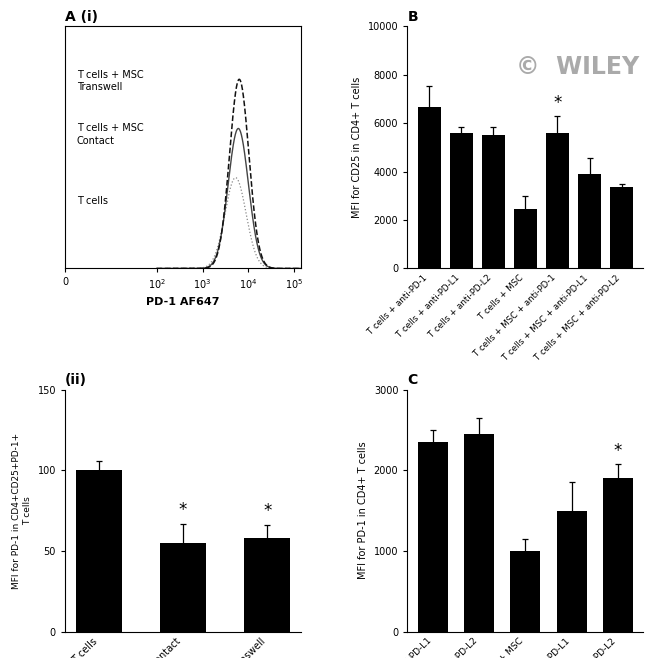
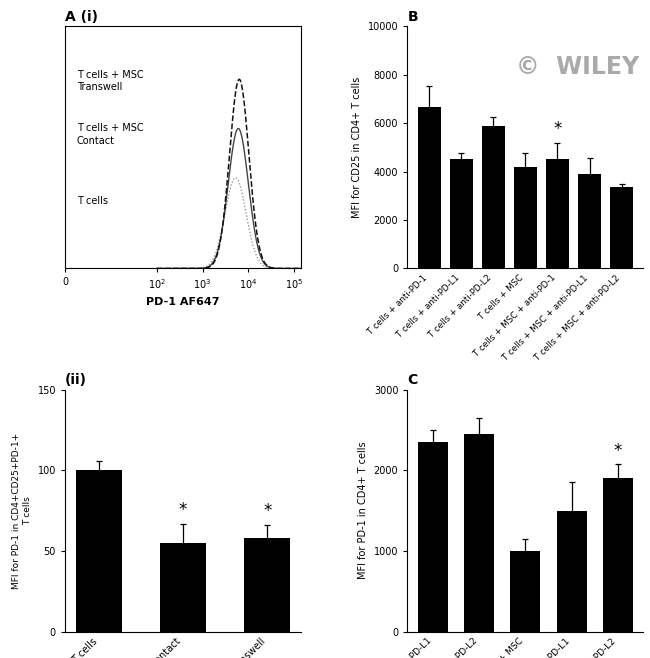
B/T cells + anti-PD-L1: 5600 -> 4500
B/T cells + anti-PD-L2: 5500 -> 5900
B/T cells + MSC: 2450 -> 4200
B/T cells + MSC + anti-PD-1: 5600 -> 4500
